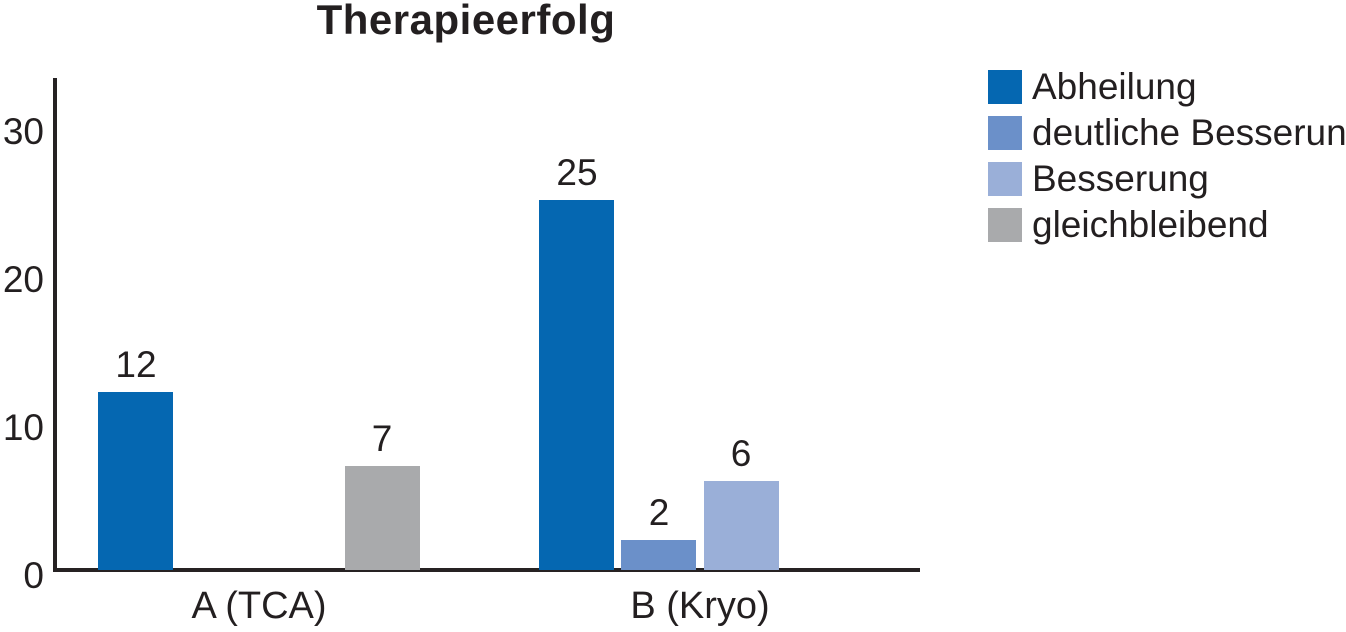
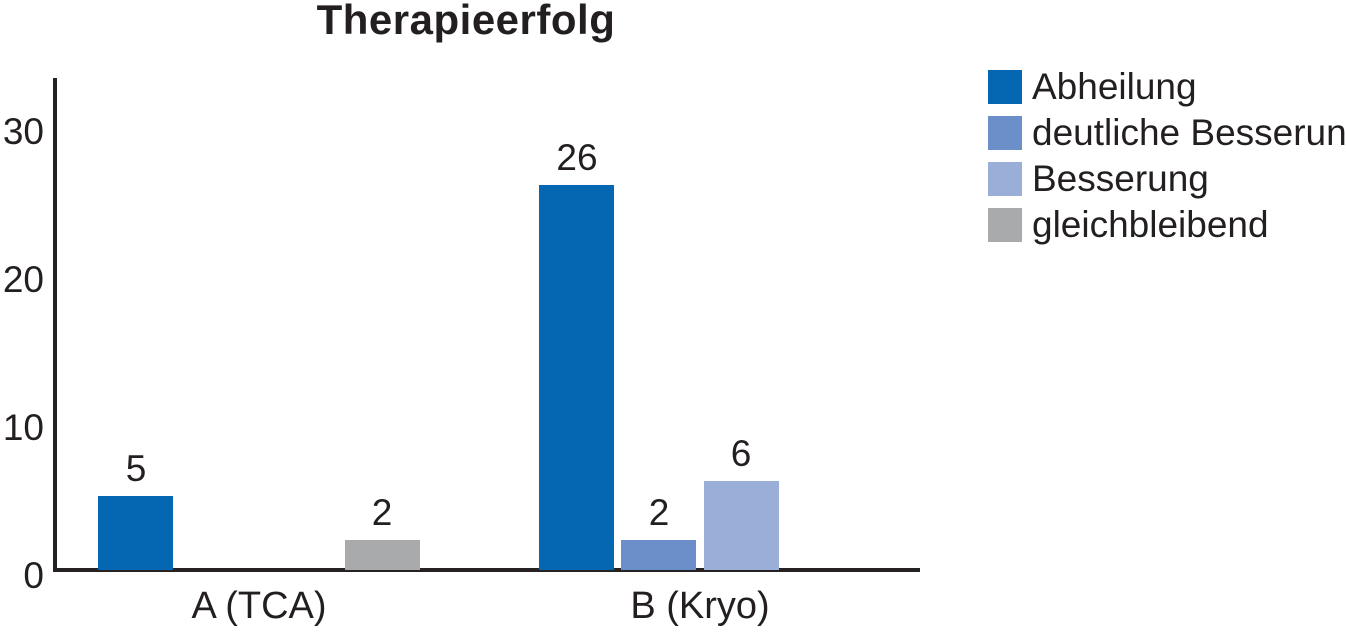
Abheilung/A (TCA): 12 -> 5
gleichbleibend/A (TCA): 7 -> 2
Abheilung/B (Kryo): 25 -> 26
